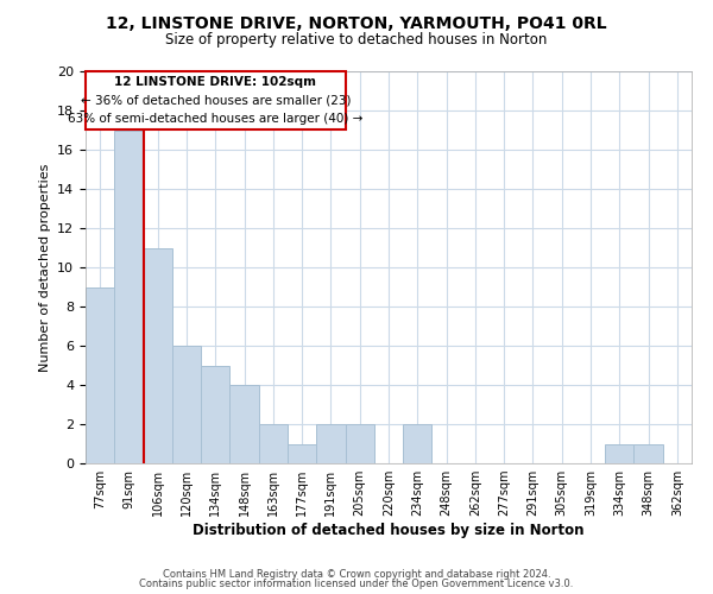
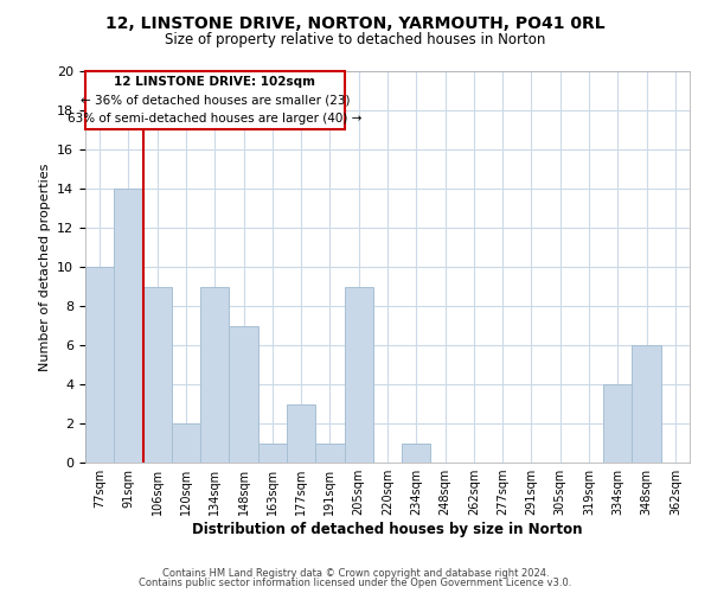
77sqm: 9 -> 10
91sqm: 17 -> 14
106sqm: 11 -> 9
120sqm: 6 -> 2
134sqm: 5 -> 9
148sqm: 4 -> 7
163sqm: 2 -> 1
177sqm: 1 -> 3
191sqm: 2 -> 1
205sqm: 2 -> 9
234sqm: 2 -> 1
334sqm: 1 -> 4
348sqm: 1 -> 6
